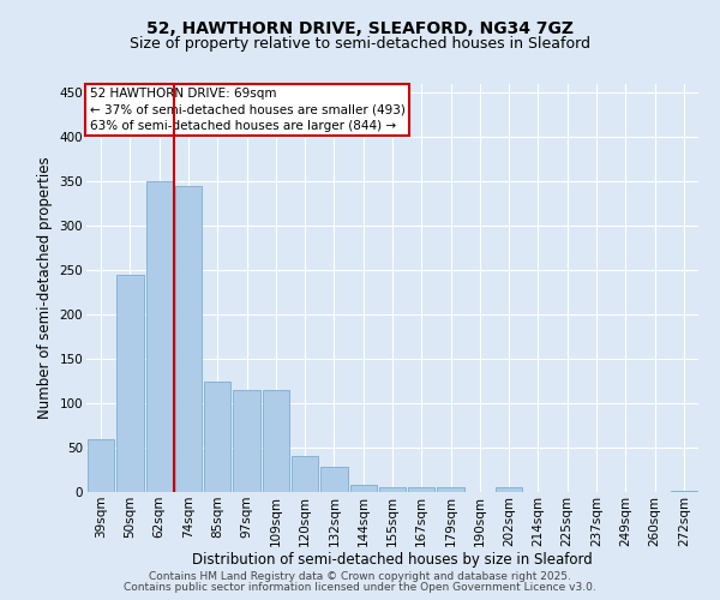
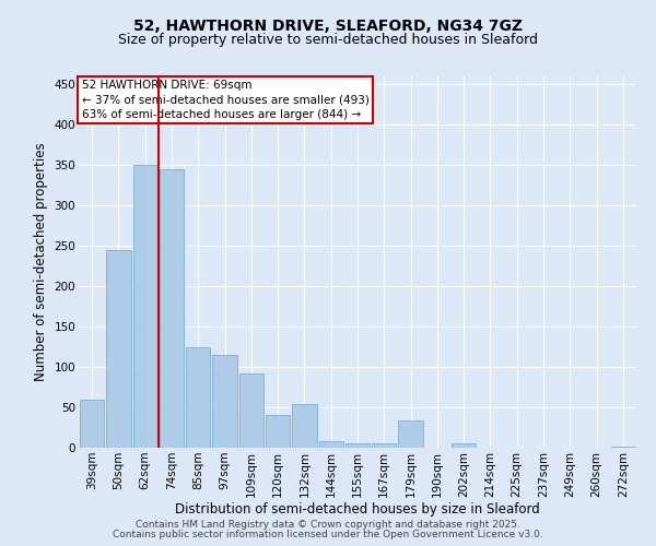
109sqm: 115 -> 92
132sqm: 28 -> 54
179sqm: 5 -> 34
